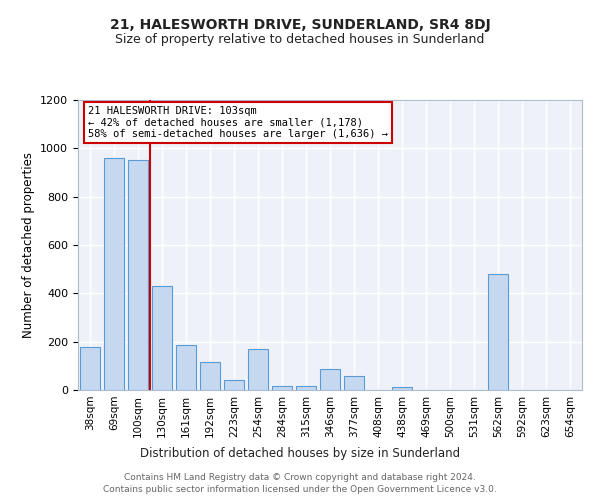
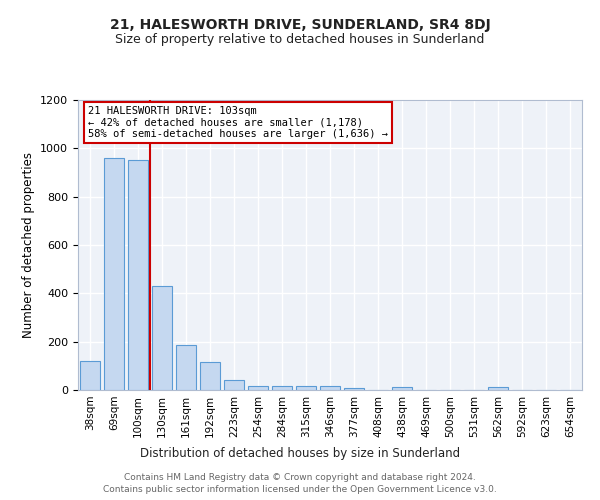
38sqm: 180 -> 120
254sqm: 170 -> 18
346sqm: 85 -> 18
377sqm: 60 -> 10
562sqm: 480 -> 12
